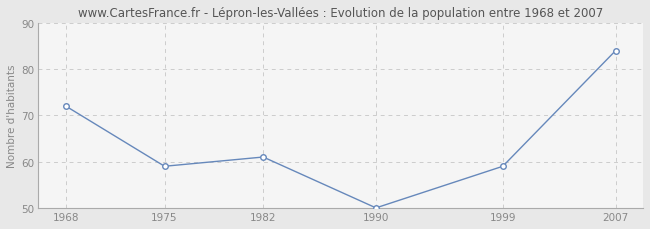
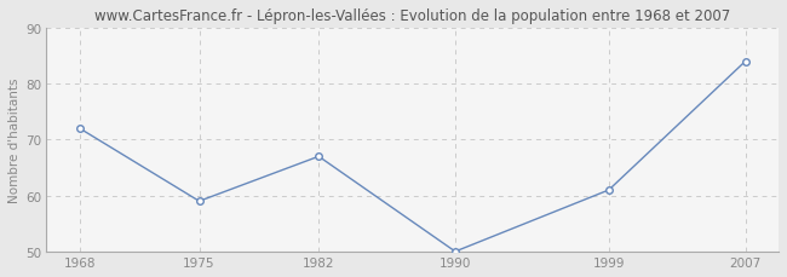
1982: 61 -> 67
1999: 59 -> 61
